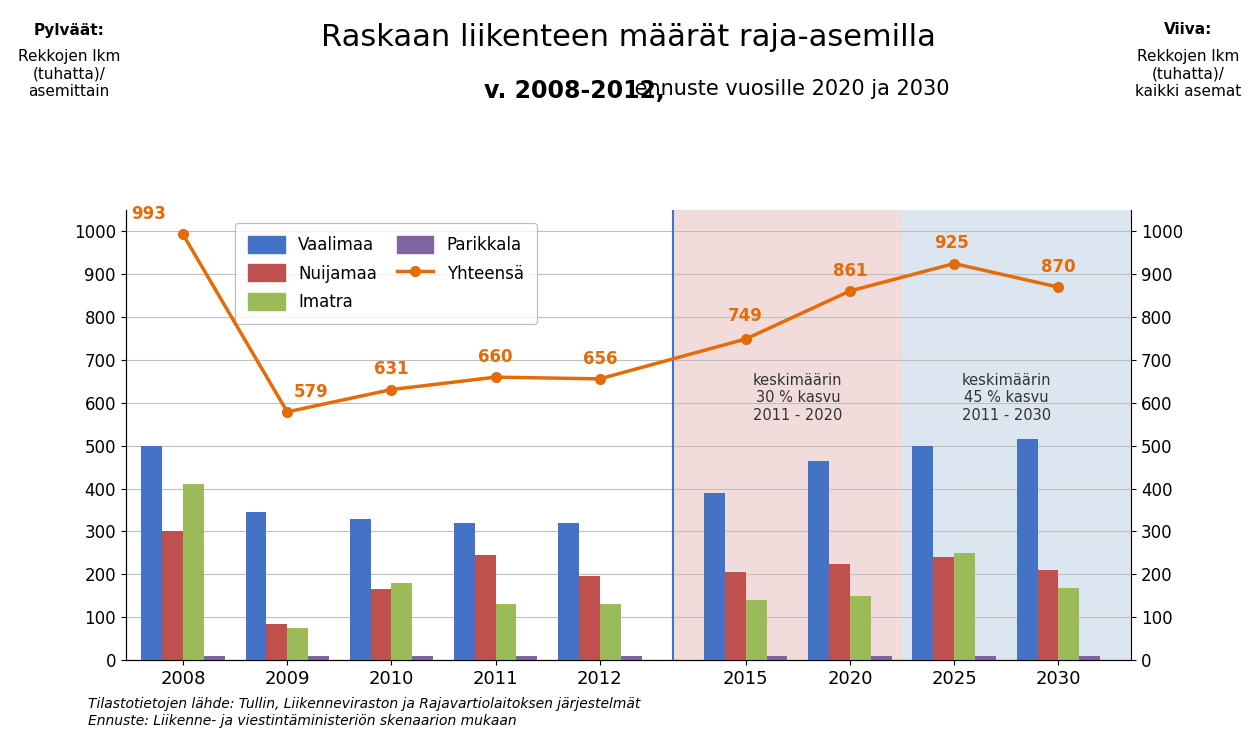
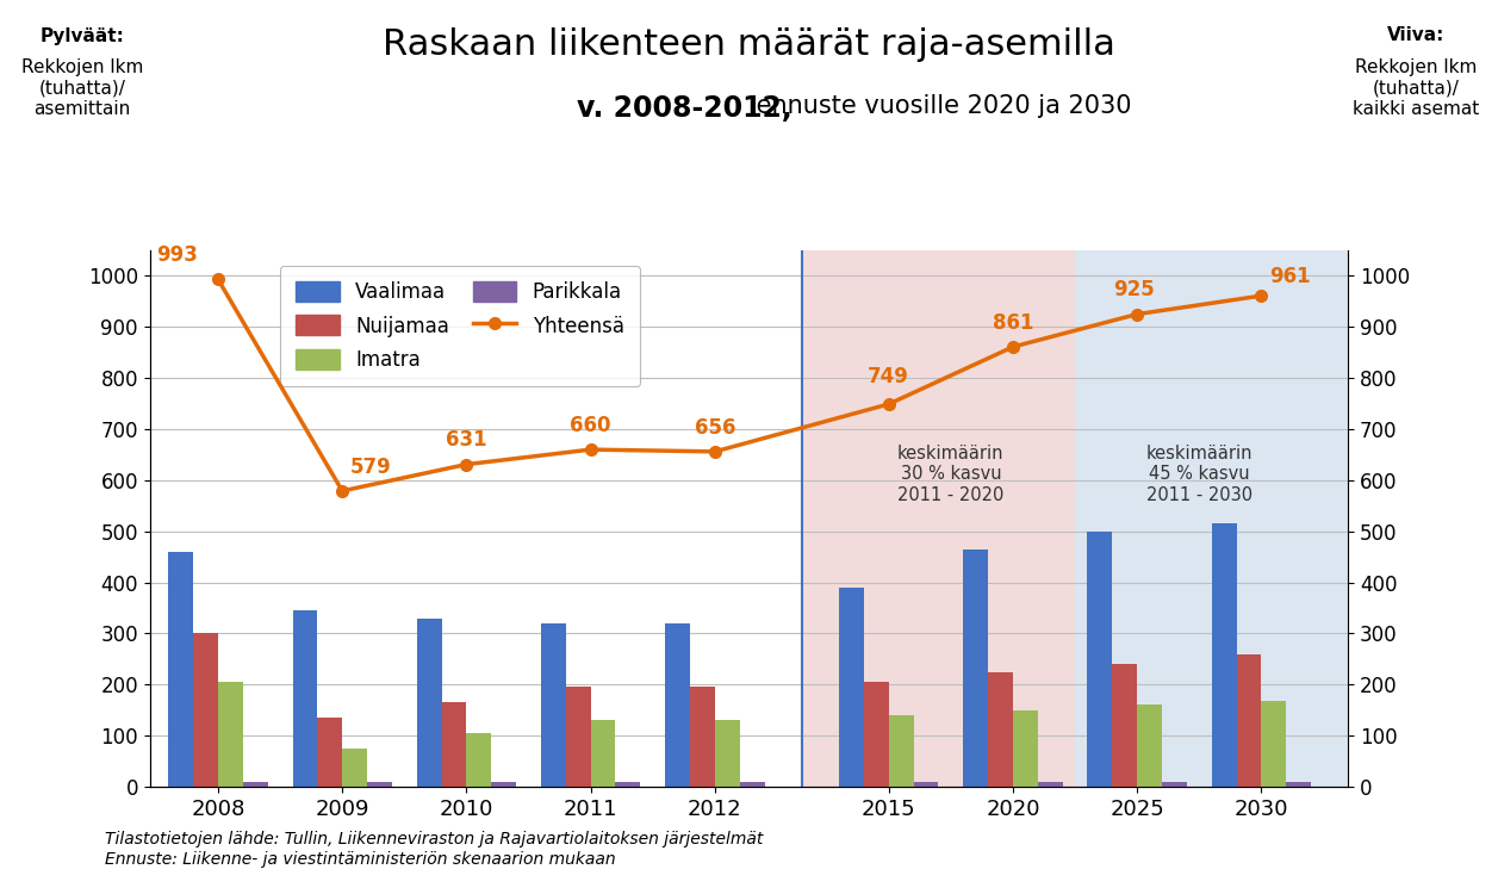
Vaalimaa/2008: 500 -> 460
Imatra/2008: 410 -> 205
Nuijamaa/2009: 85 -> 135
Imatra/2010: 180 -> 105
Nuijamaa/2011: 245 -> 195
Imatra/2025: 250 -> 162
Nuijamaa/2030: 210 -> 260
Yhteensä/2030: 870 -> 961
